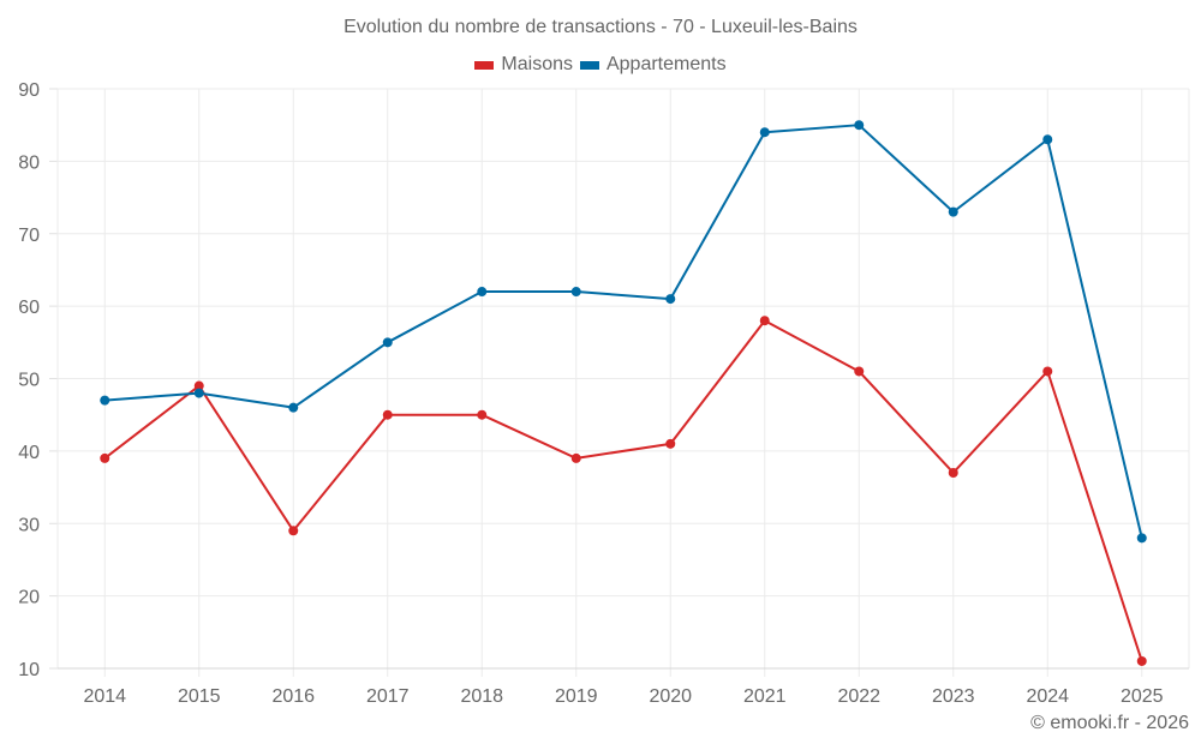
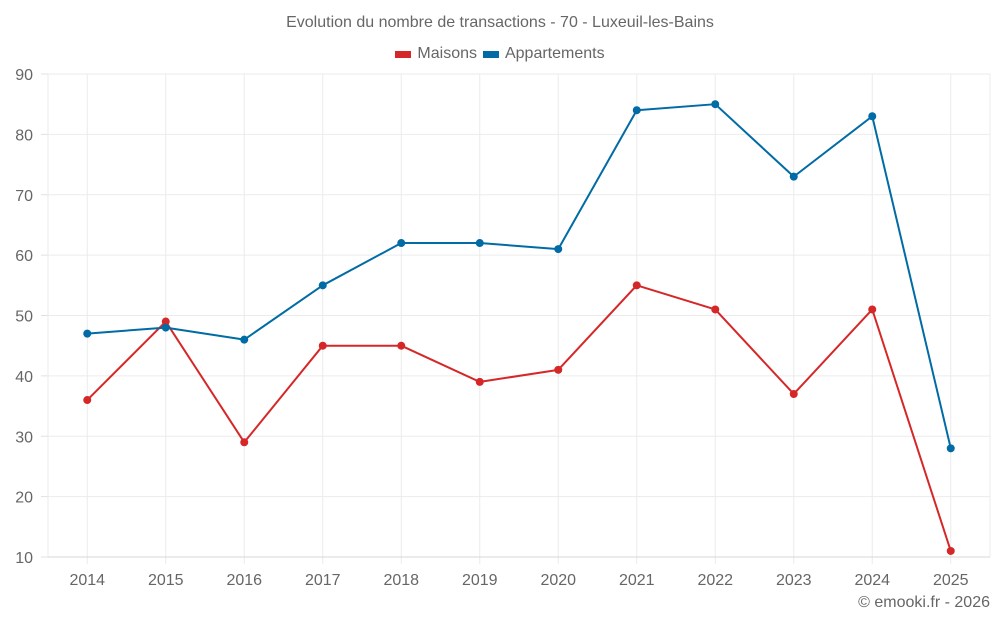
Maisons/2014: 39 -> 36
Maisons/2021: 58 -> 55
